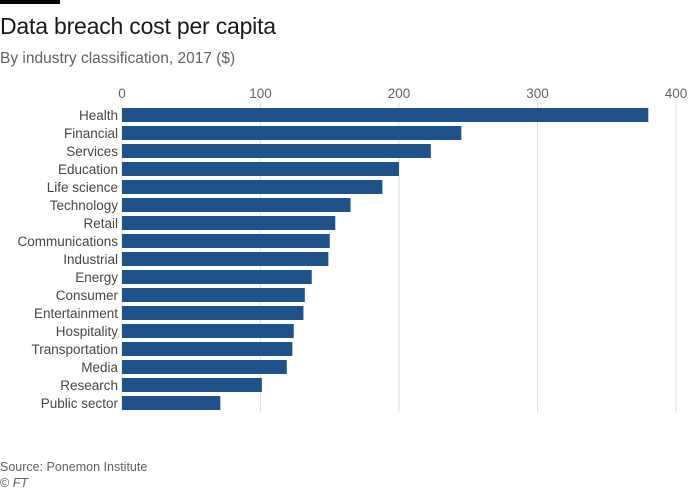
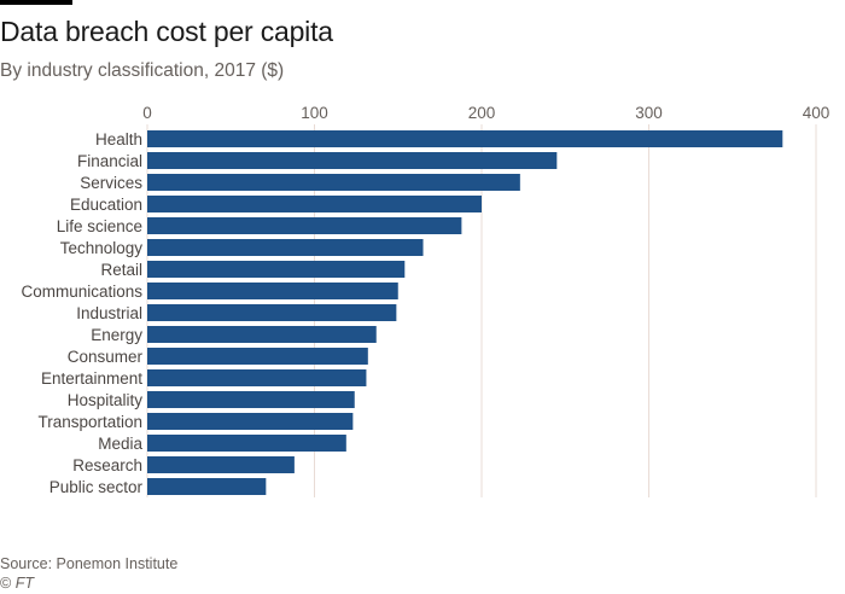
Research: 101 -> 88
